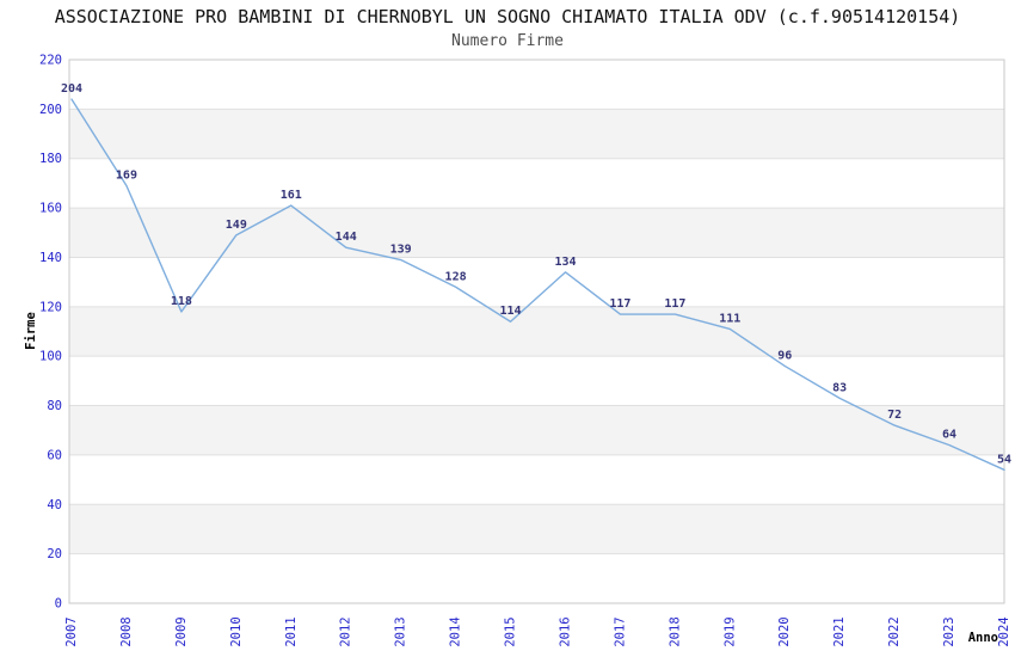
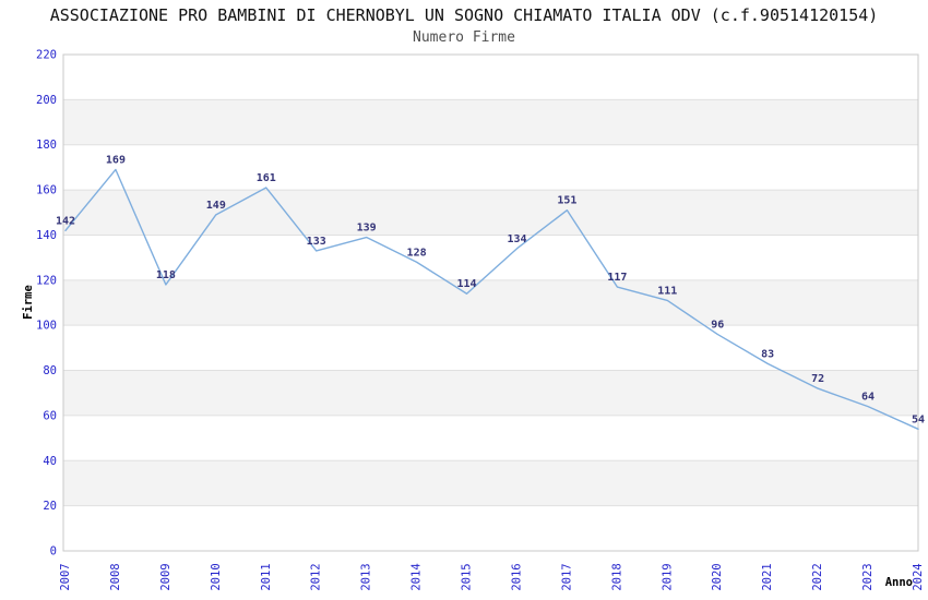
2007: 204 -> 142
2012: 144 -> 133
2017: 117 -> 151
